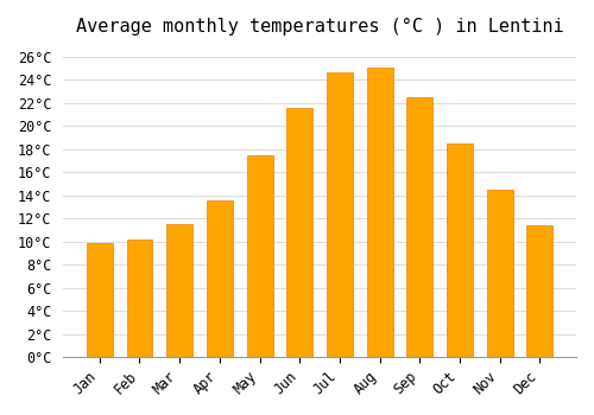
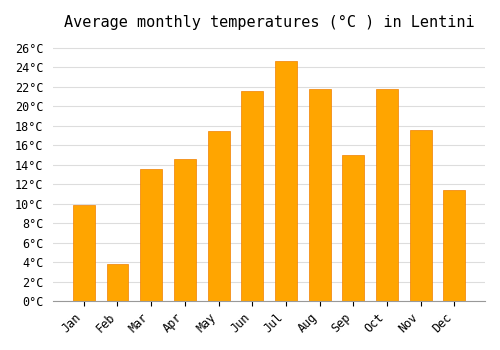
Feb: 10.2°C -> 3.8°C
Mar: 11.5°C -> 13.6°C
Apr: 13.6°C -> 14.6°C
Aug: 25.1°C -> 21.8°C
Sep: 22.5°C -> 15.0°C
Oct: 18.5°C -> 21.8°C
Nov: 14.5°C -> 17.6°C
